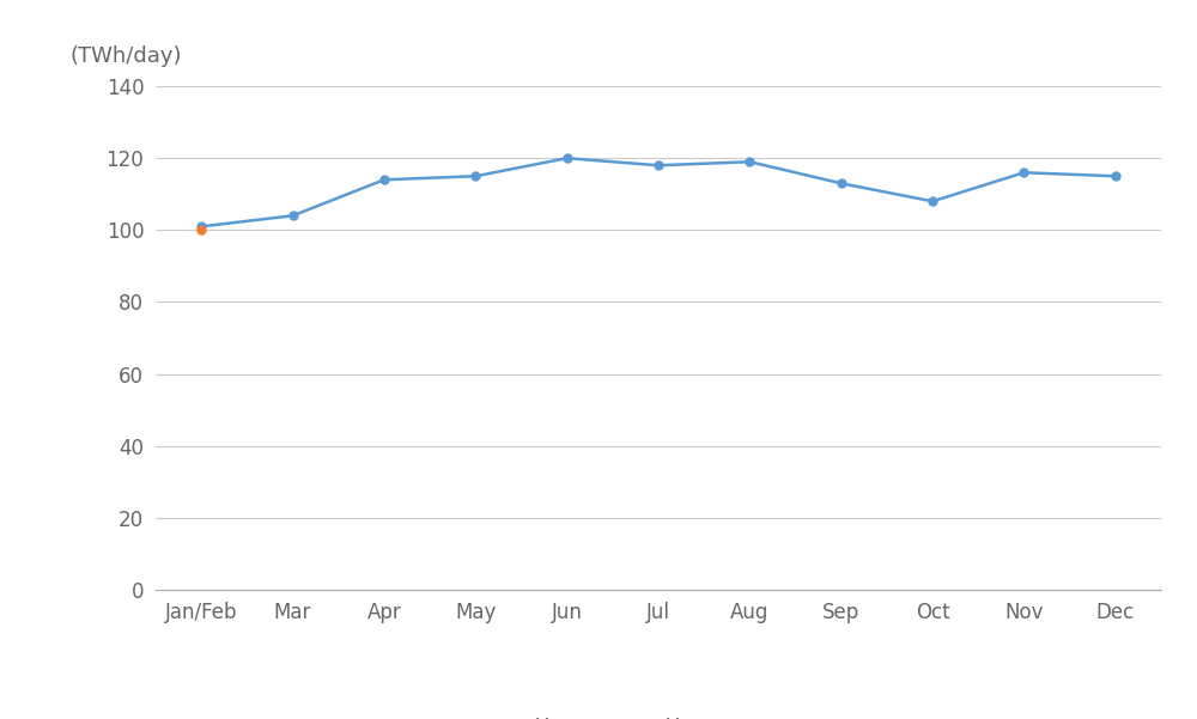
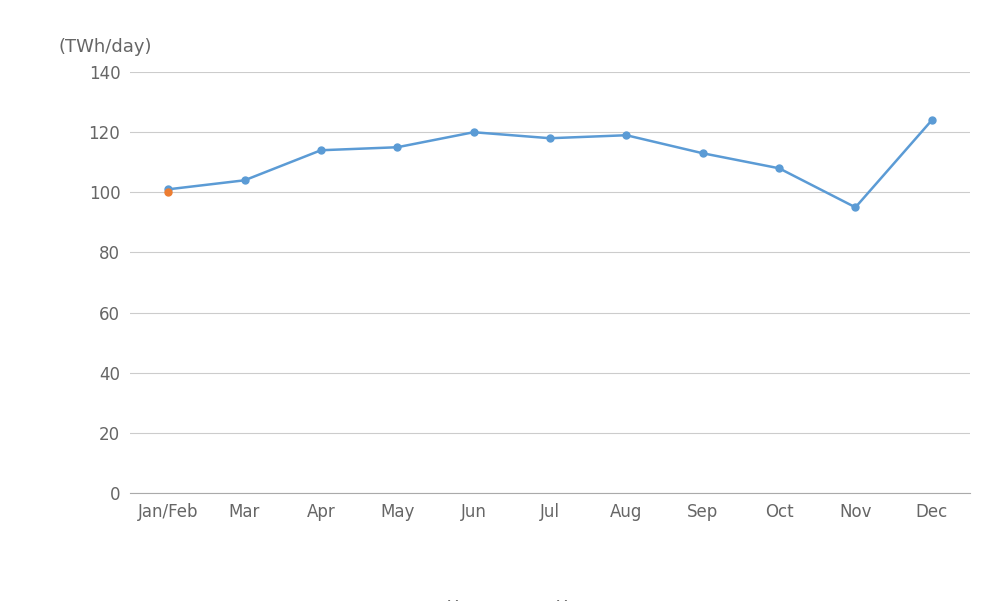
Nov: 116 -> 95
Dec: 115 -> 124
